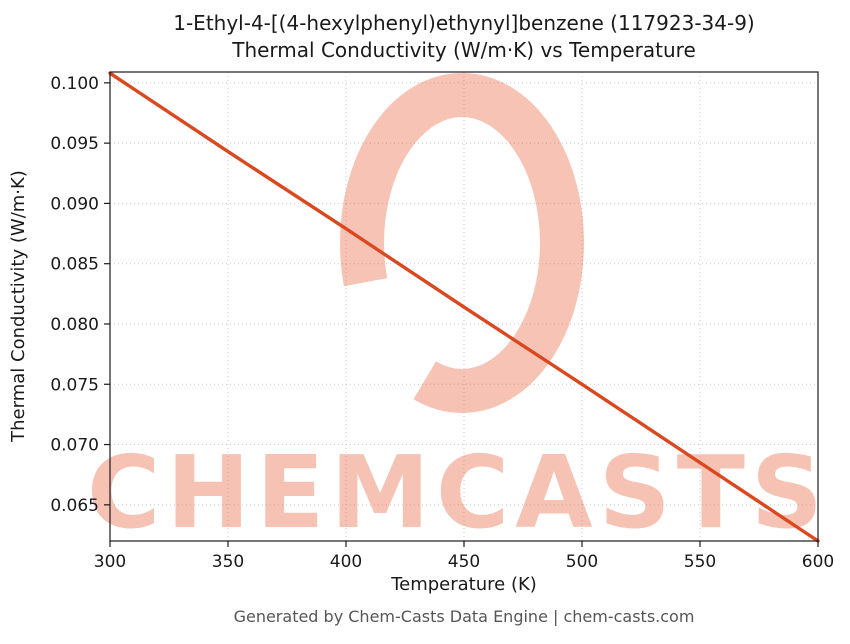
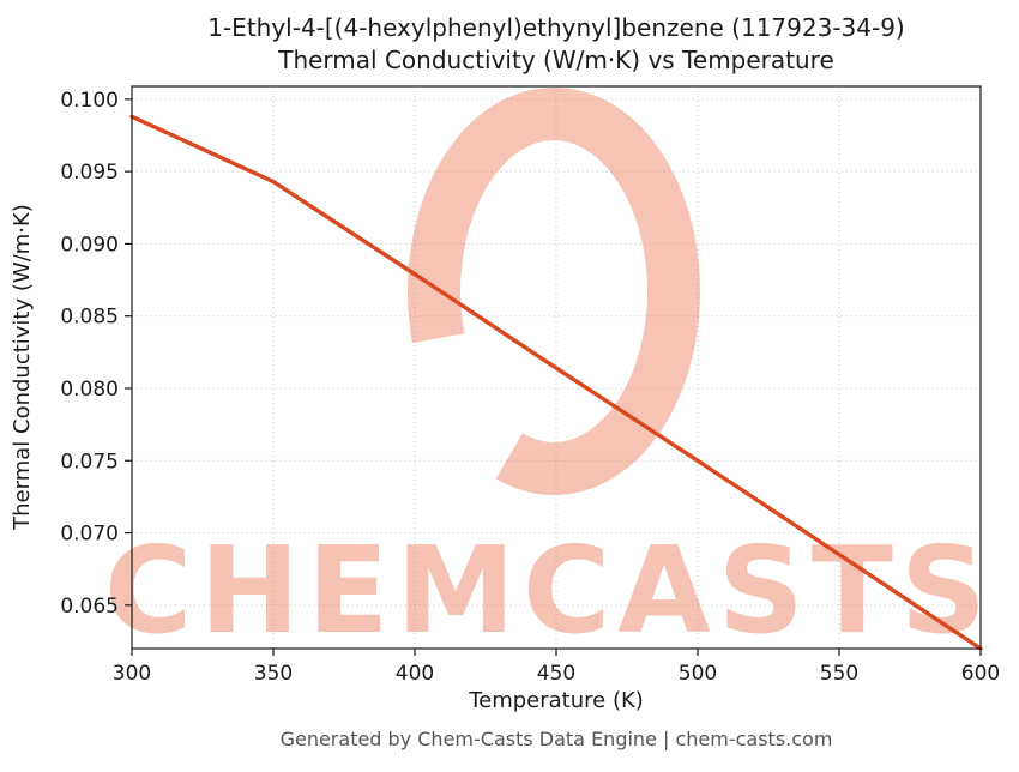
300: 0.1008 -> 0.0988
